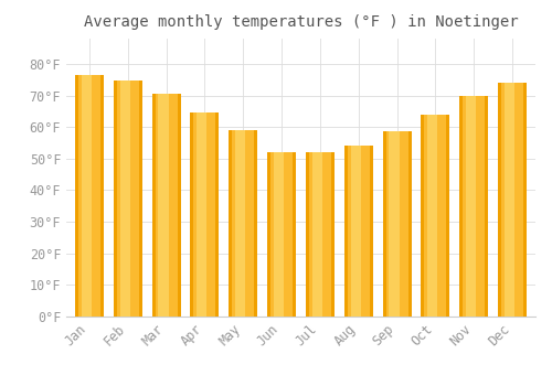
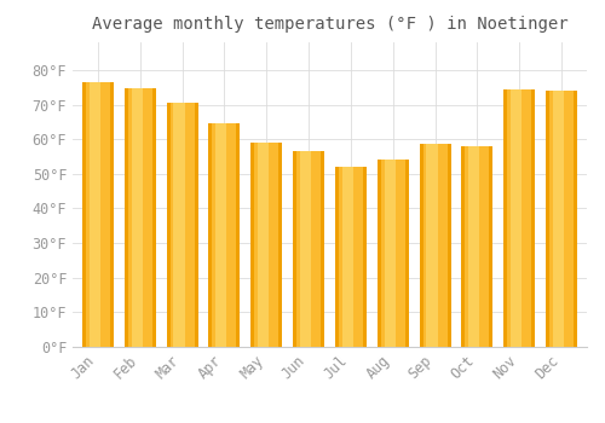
Jun: 52.0°F -> 56.5°F
Oct: 64.0°F -> 58.0°F
Nov: 70.0°F -> 74.5°F
